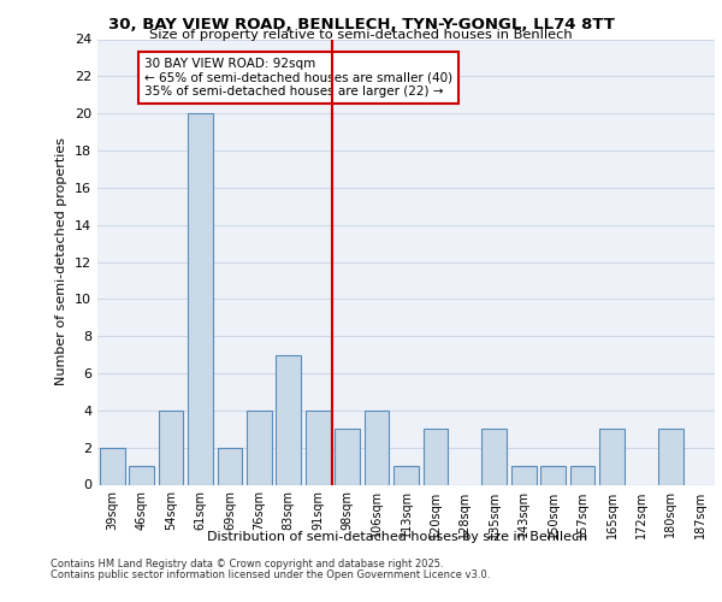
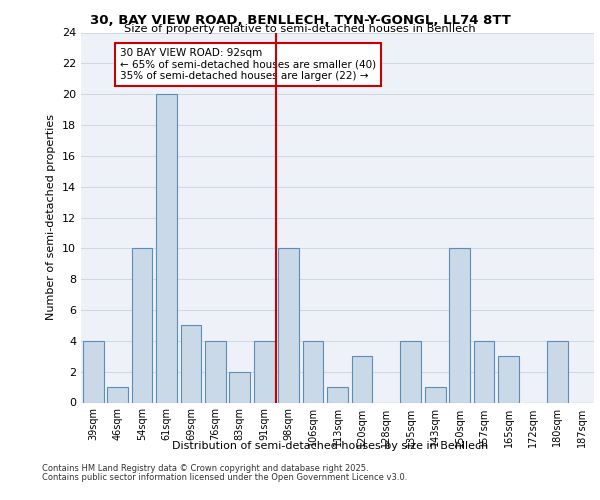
39sqm: 2 -> 4
54sqm: 4 -> 10
69sqm: 2 -> 5
83sqm: 7 -> 2
98sqm: 3 -> 10
135sqm: 3 -> 4
150sqm: 1 -> 10
157sqm: 1 -> 4
180sqm: 3 -> 4
